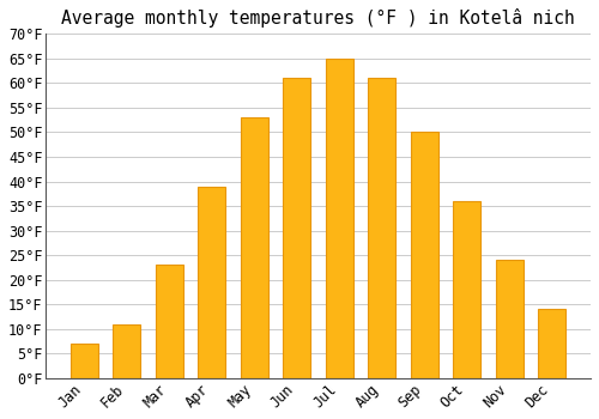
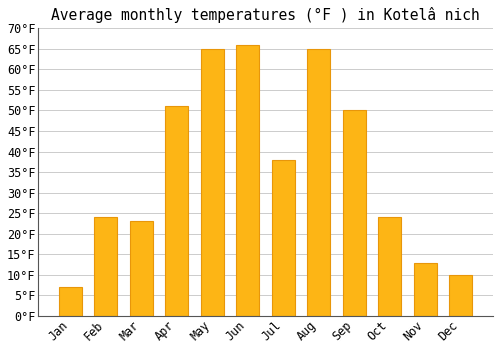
Feb: 11°F -> 24°F
Apr: 39°F -> 51°F
May: 53°F -> 65°F
Jun: 61°F -> 66°F
Jul: 65°F -> 38°F
Aug: 61°F -> 65°F
Oct: 36°F -> 24°F
Nov: 24°F -> 13°F
Dec: 14°F -> 10°F
